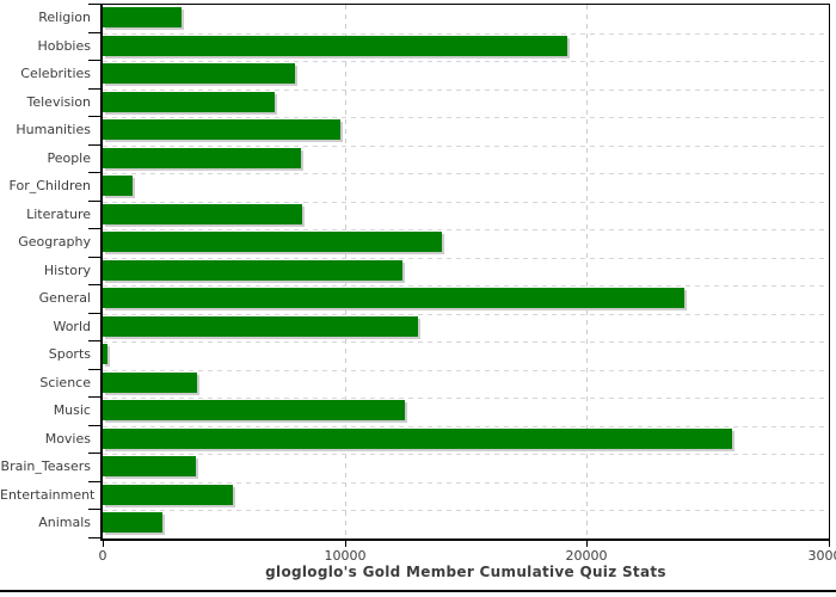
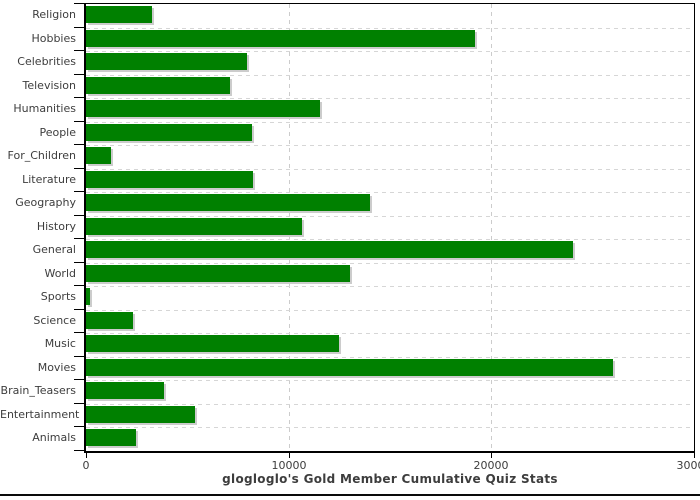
Humanities: 9800 -> 11500
History: 12400 -> 10600
Science: 3900 -> 2300
